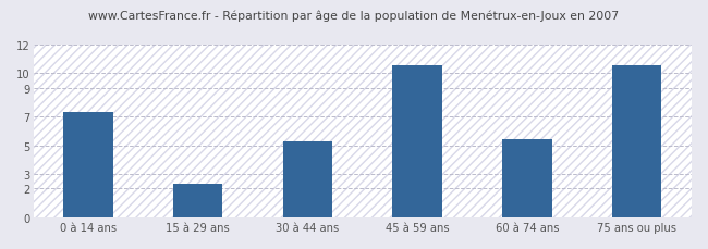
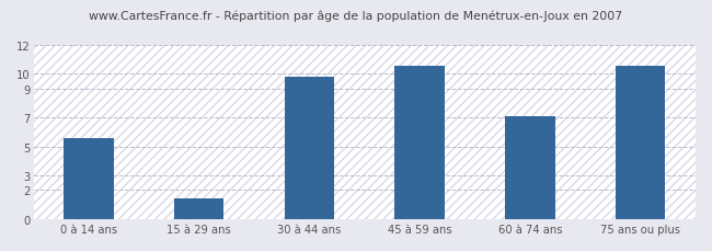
0 à 14 ans: 7.3 -> 5.6
15 à 29 ans: 2.3 -> 1.4
30 à 44 ans: 5.3 -> 9.8
60 à 74 ans: 5.4 -> 7.1
